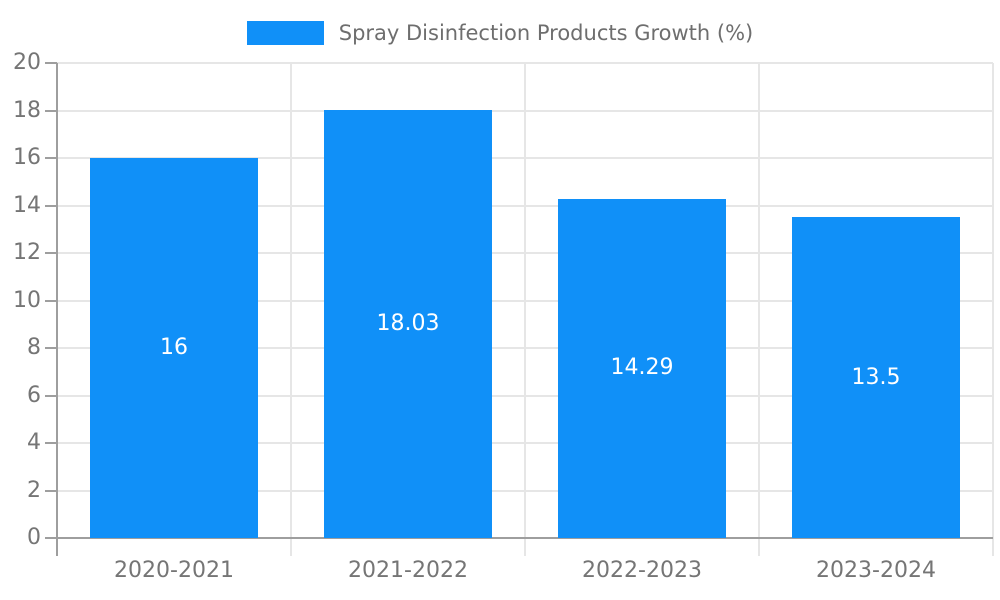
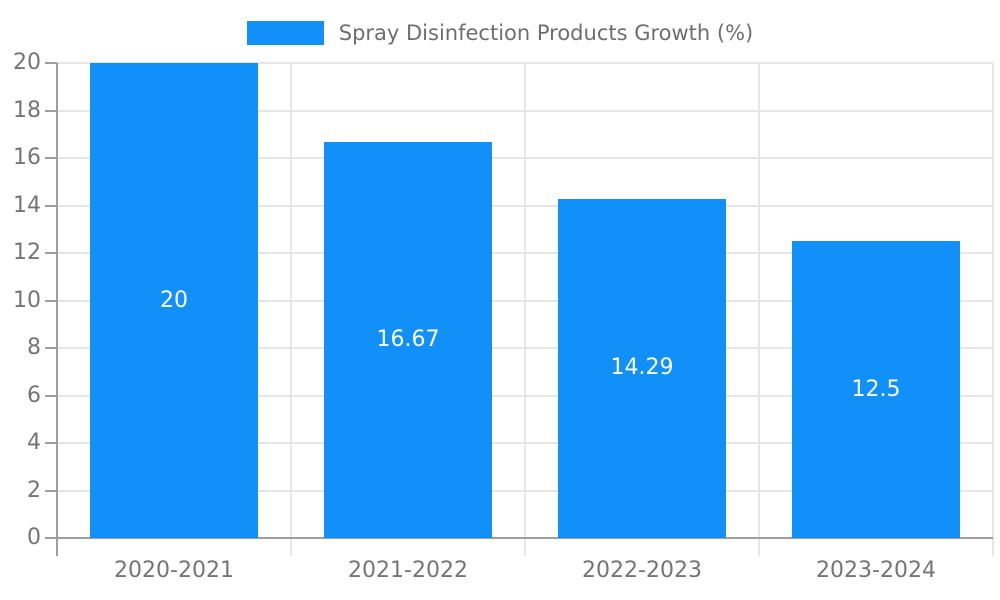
2020-2021: 16 -> 20
2021-2022: 18.03 -> 16.67
2023-2024: 13.5 -> 12.5
